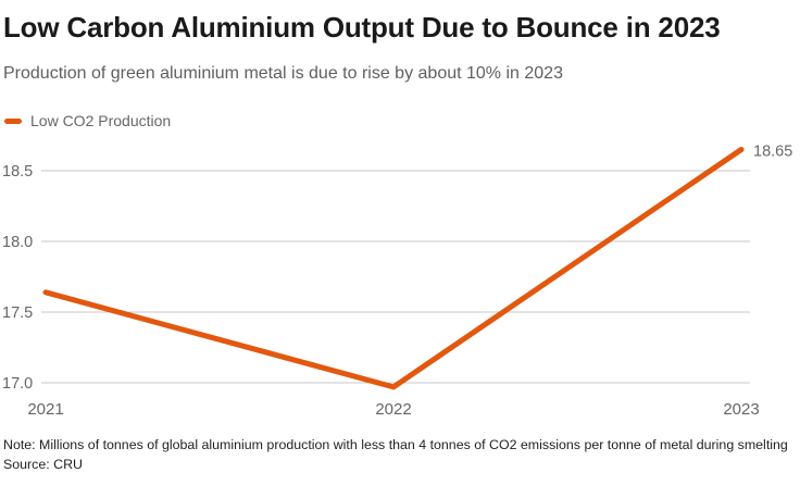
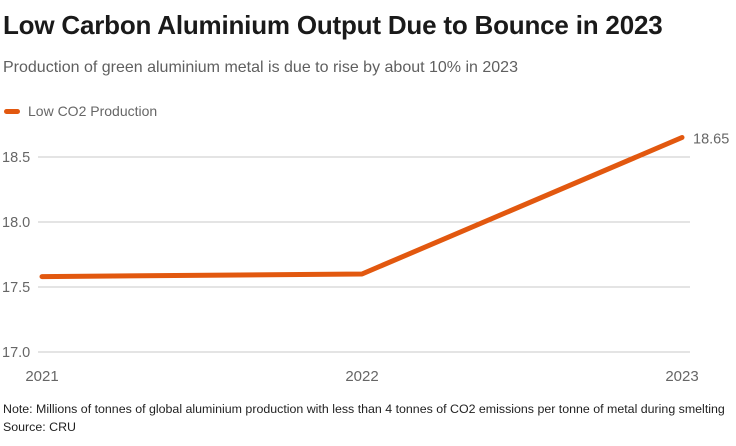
2021: 17.64 -> 17.58
2022: 16.97 -> 17.60
